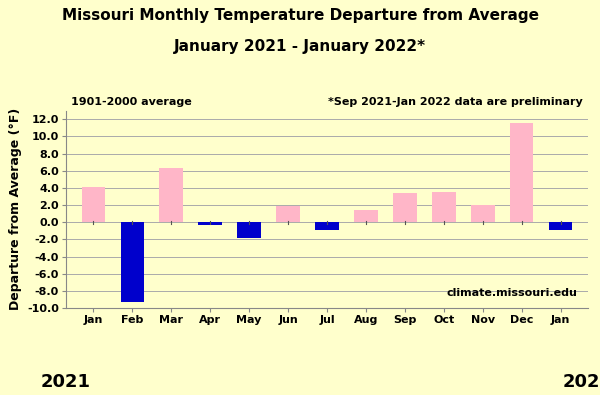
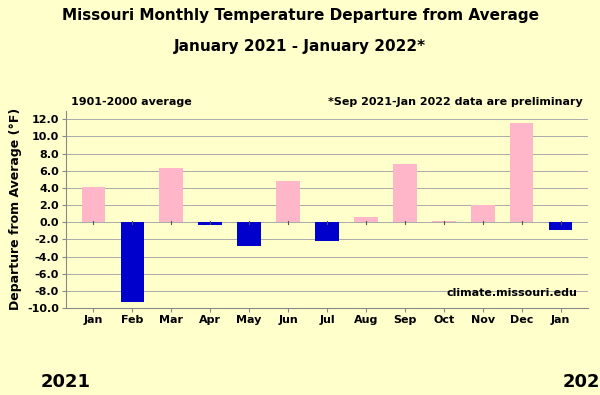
May: -1.8 -> -2.8
Jun: 1.9 -> 4.8
Jul: -0.8 -> -2.2
Aug: 1.4 -> 0.6
Sep: 3.5 -> 6.8
Oct: 3.5 -> 0.2
